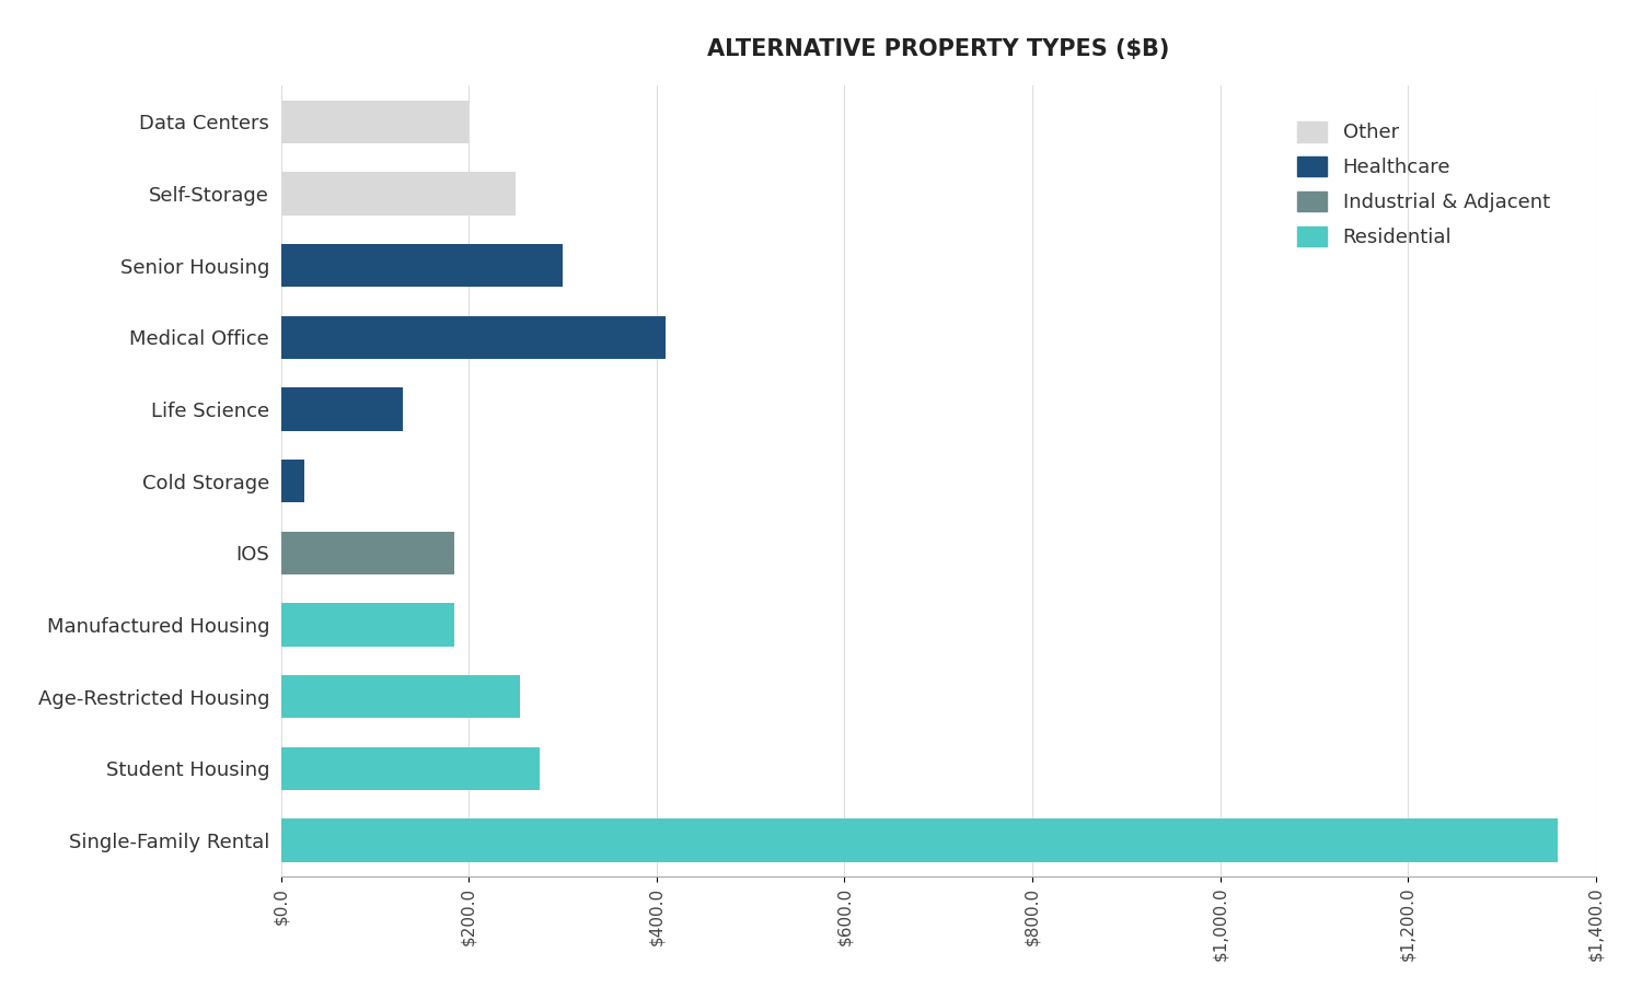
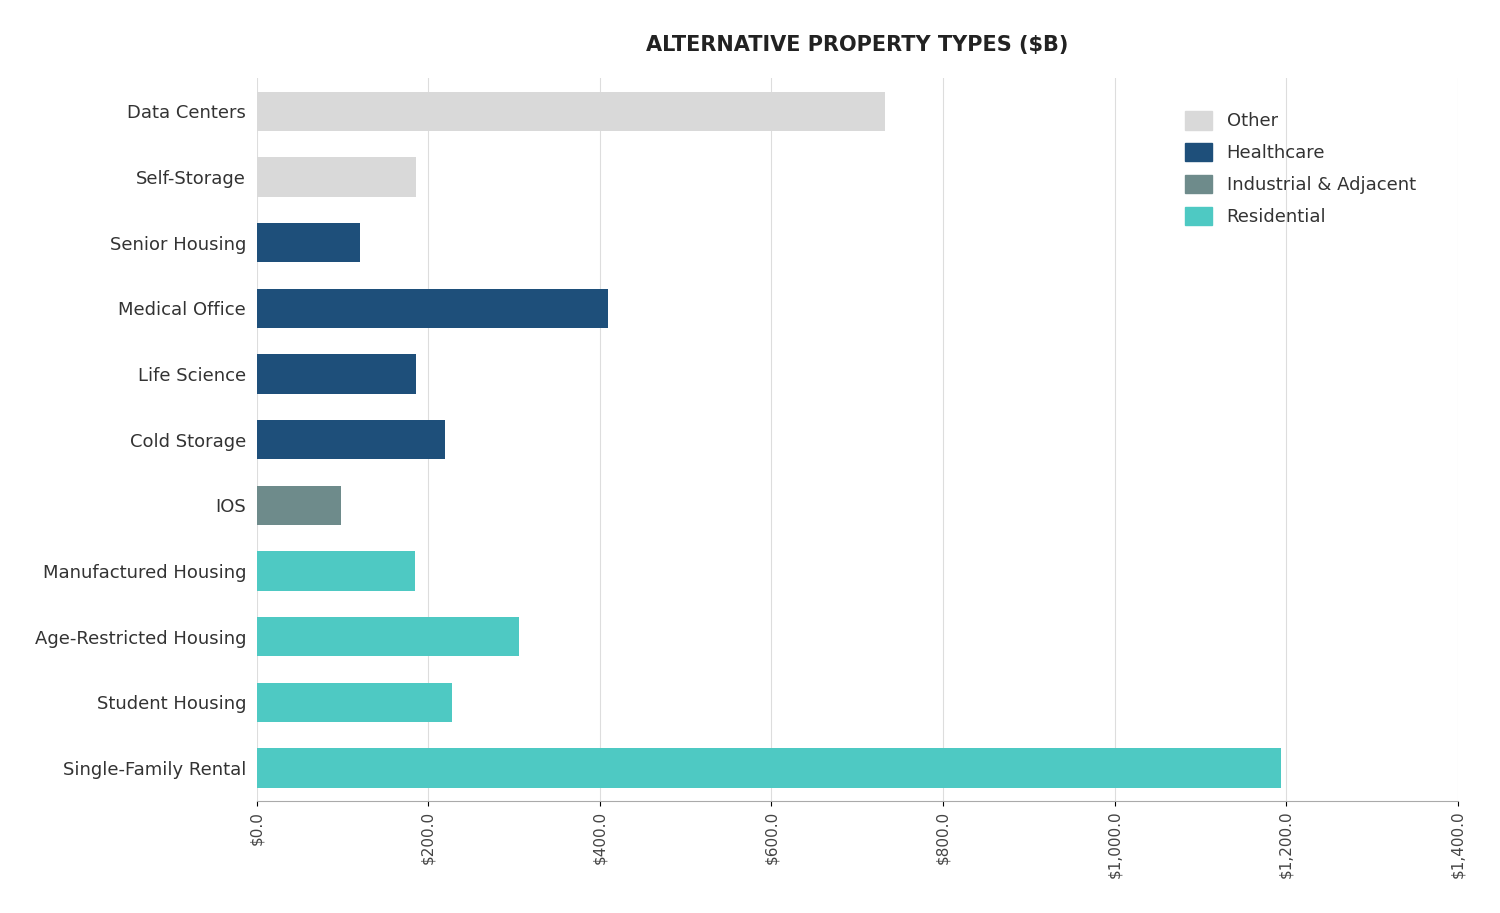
Data Centers: $200 -> $732
Self-Storage: $250 -> $186
Senior Housing: $300 -> $120
Life Science: $130 -> $186
Cold Storage: $25 -> $220
IOS: $185 -> $98
Age-Restricted Housing: $255 -> $306
Student Housing: $275 -> $228
Single-Family Rental: $1,360 -> $1,194
